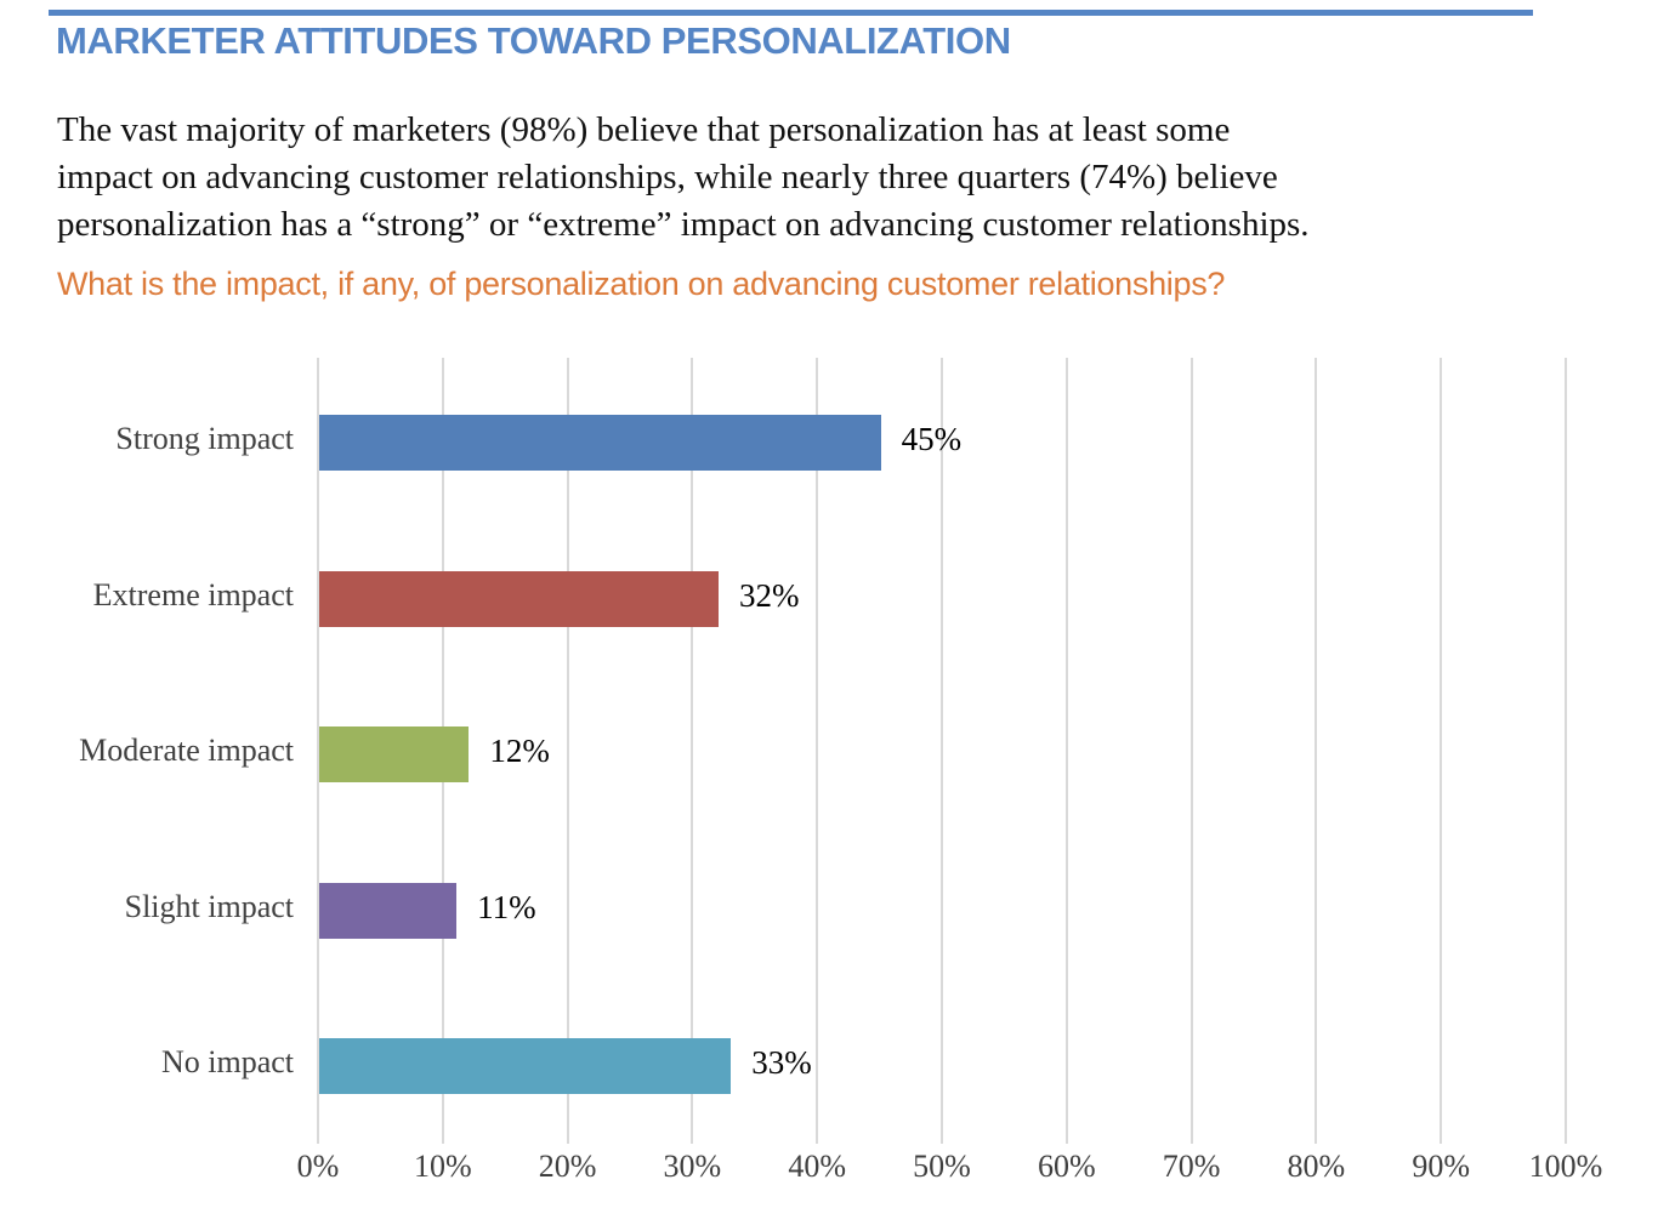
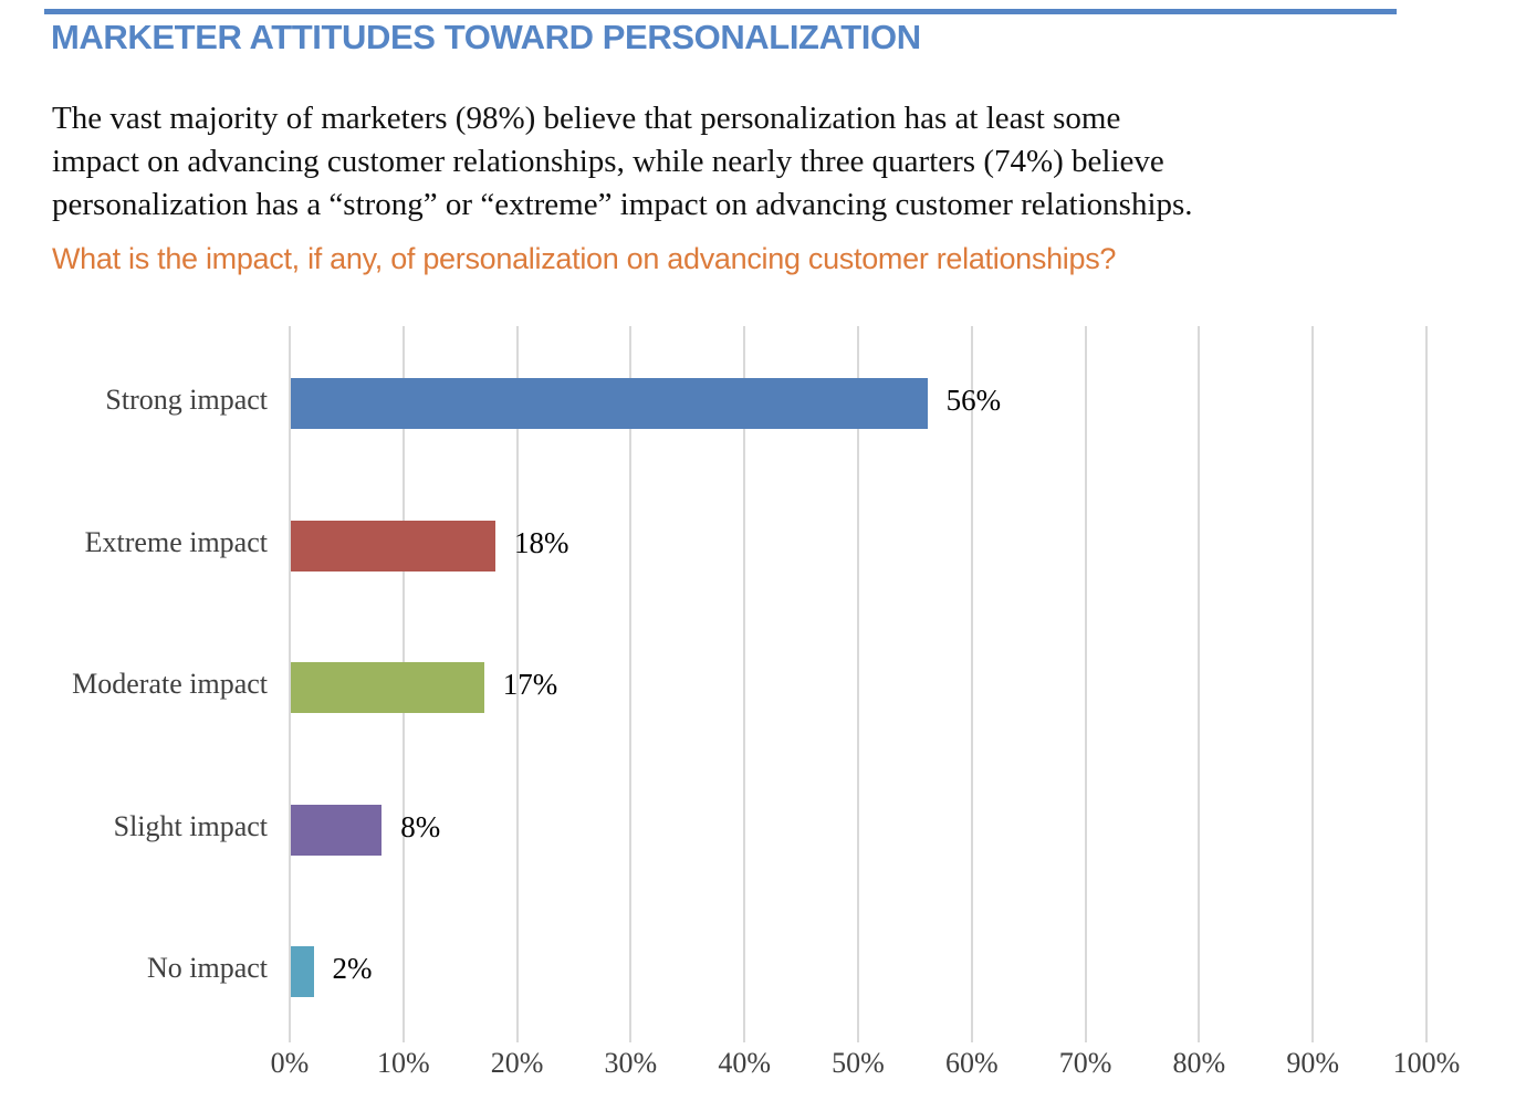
Strong impact: 45% -> 56%
Extreme impact: 32% -> 18%
Moderate impact: 12% -> 17%
Slight impact: 11% -> 8%
No impact: 33% -> 2%
